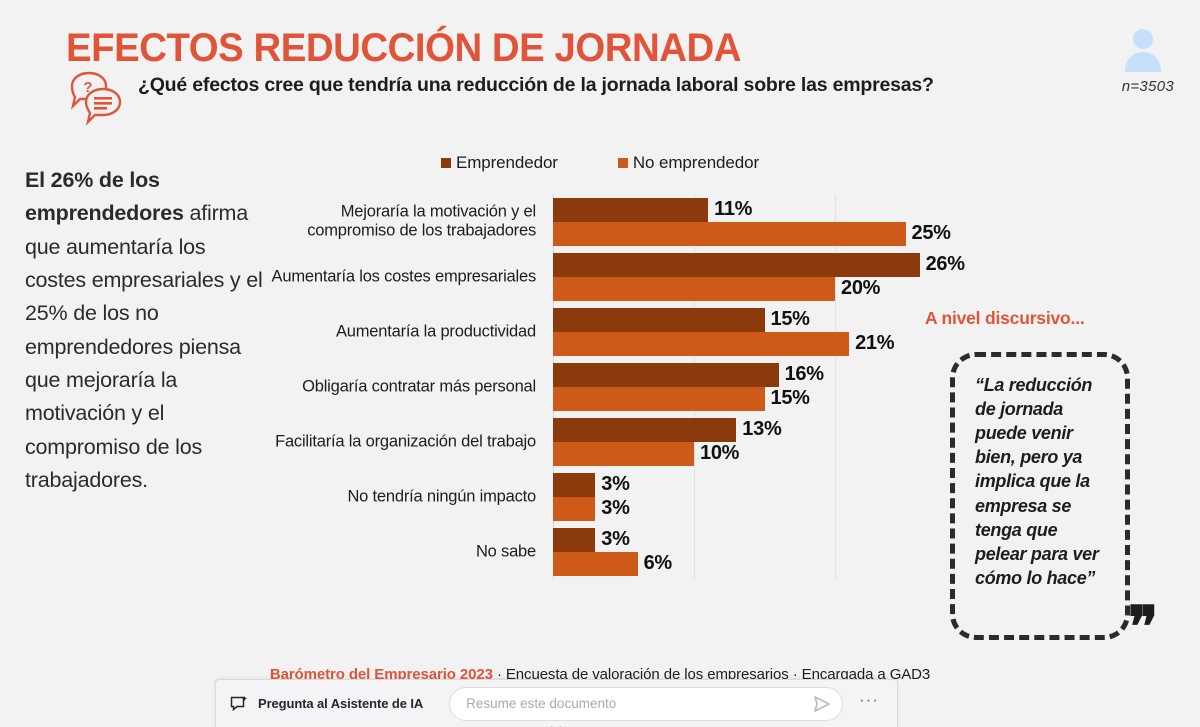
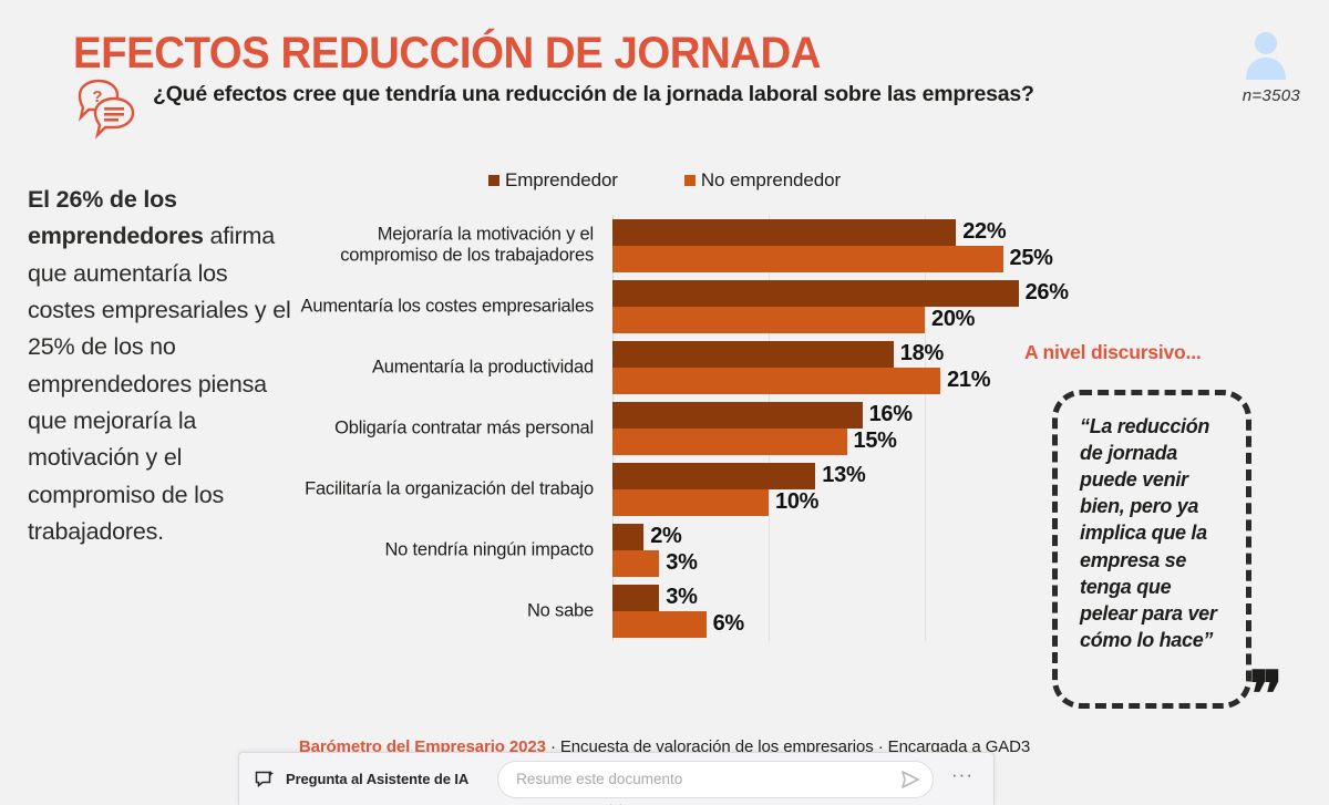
Emprendedor/Mejoraría la motivación y el compromiso de los trabajadores: 11% -> 22%
Emprendedor/Aumentaría la productividad: 15% -> 18%
Emprendedor/No tendría ningún impacto: 3% -> 2%
